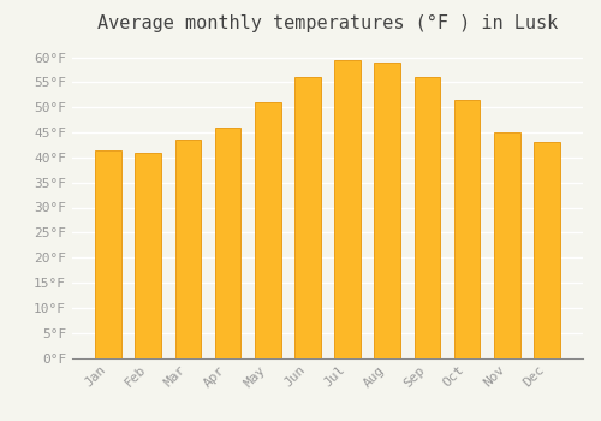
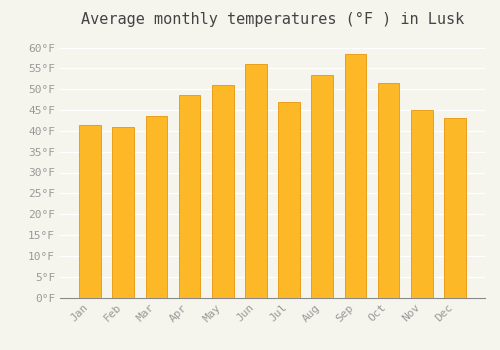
Apr: 46.0°F -> 48.5°F
Jul: 59.5°F -> 47.0°F
Aug: 59.0°F -> 53.5°F
Sep: 56.0°F -> 58.5°F
